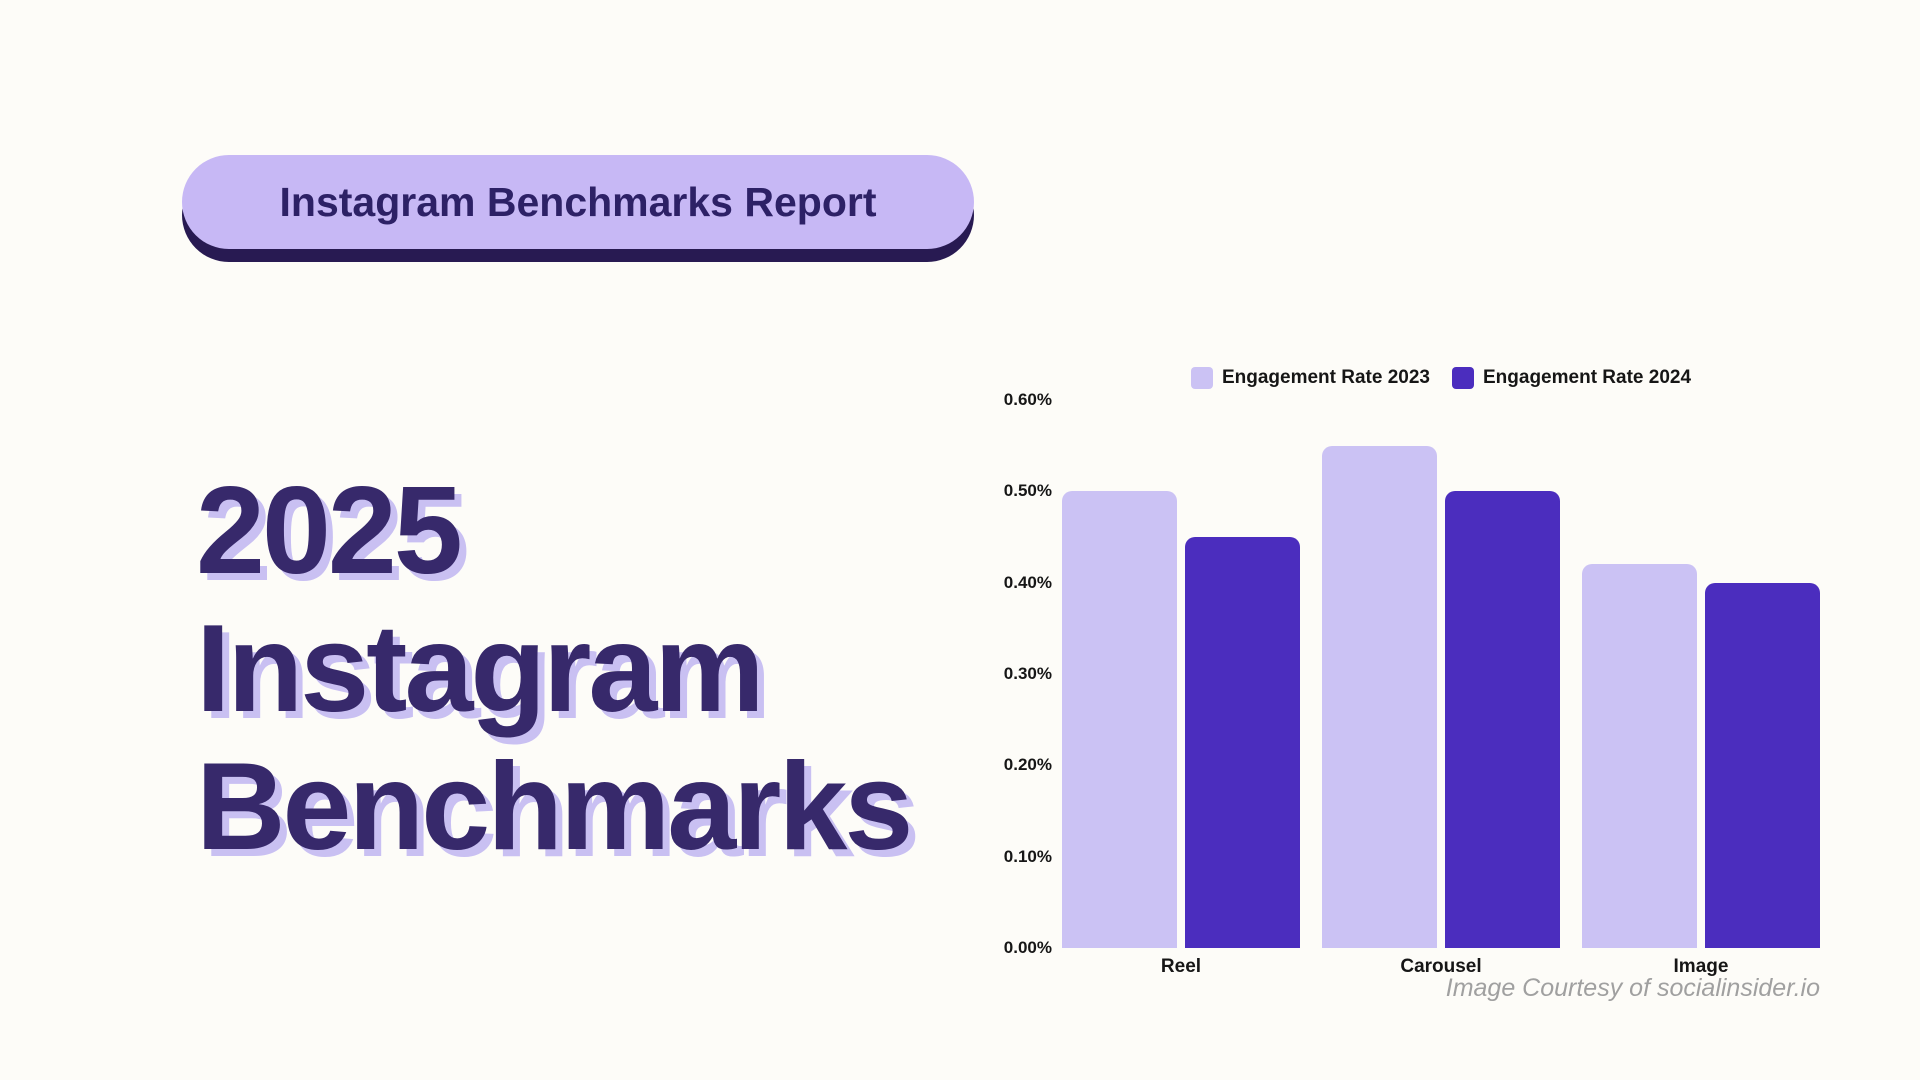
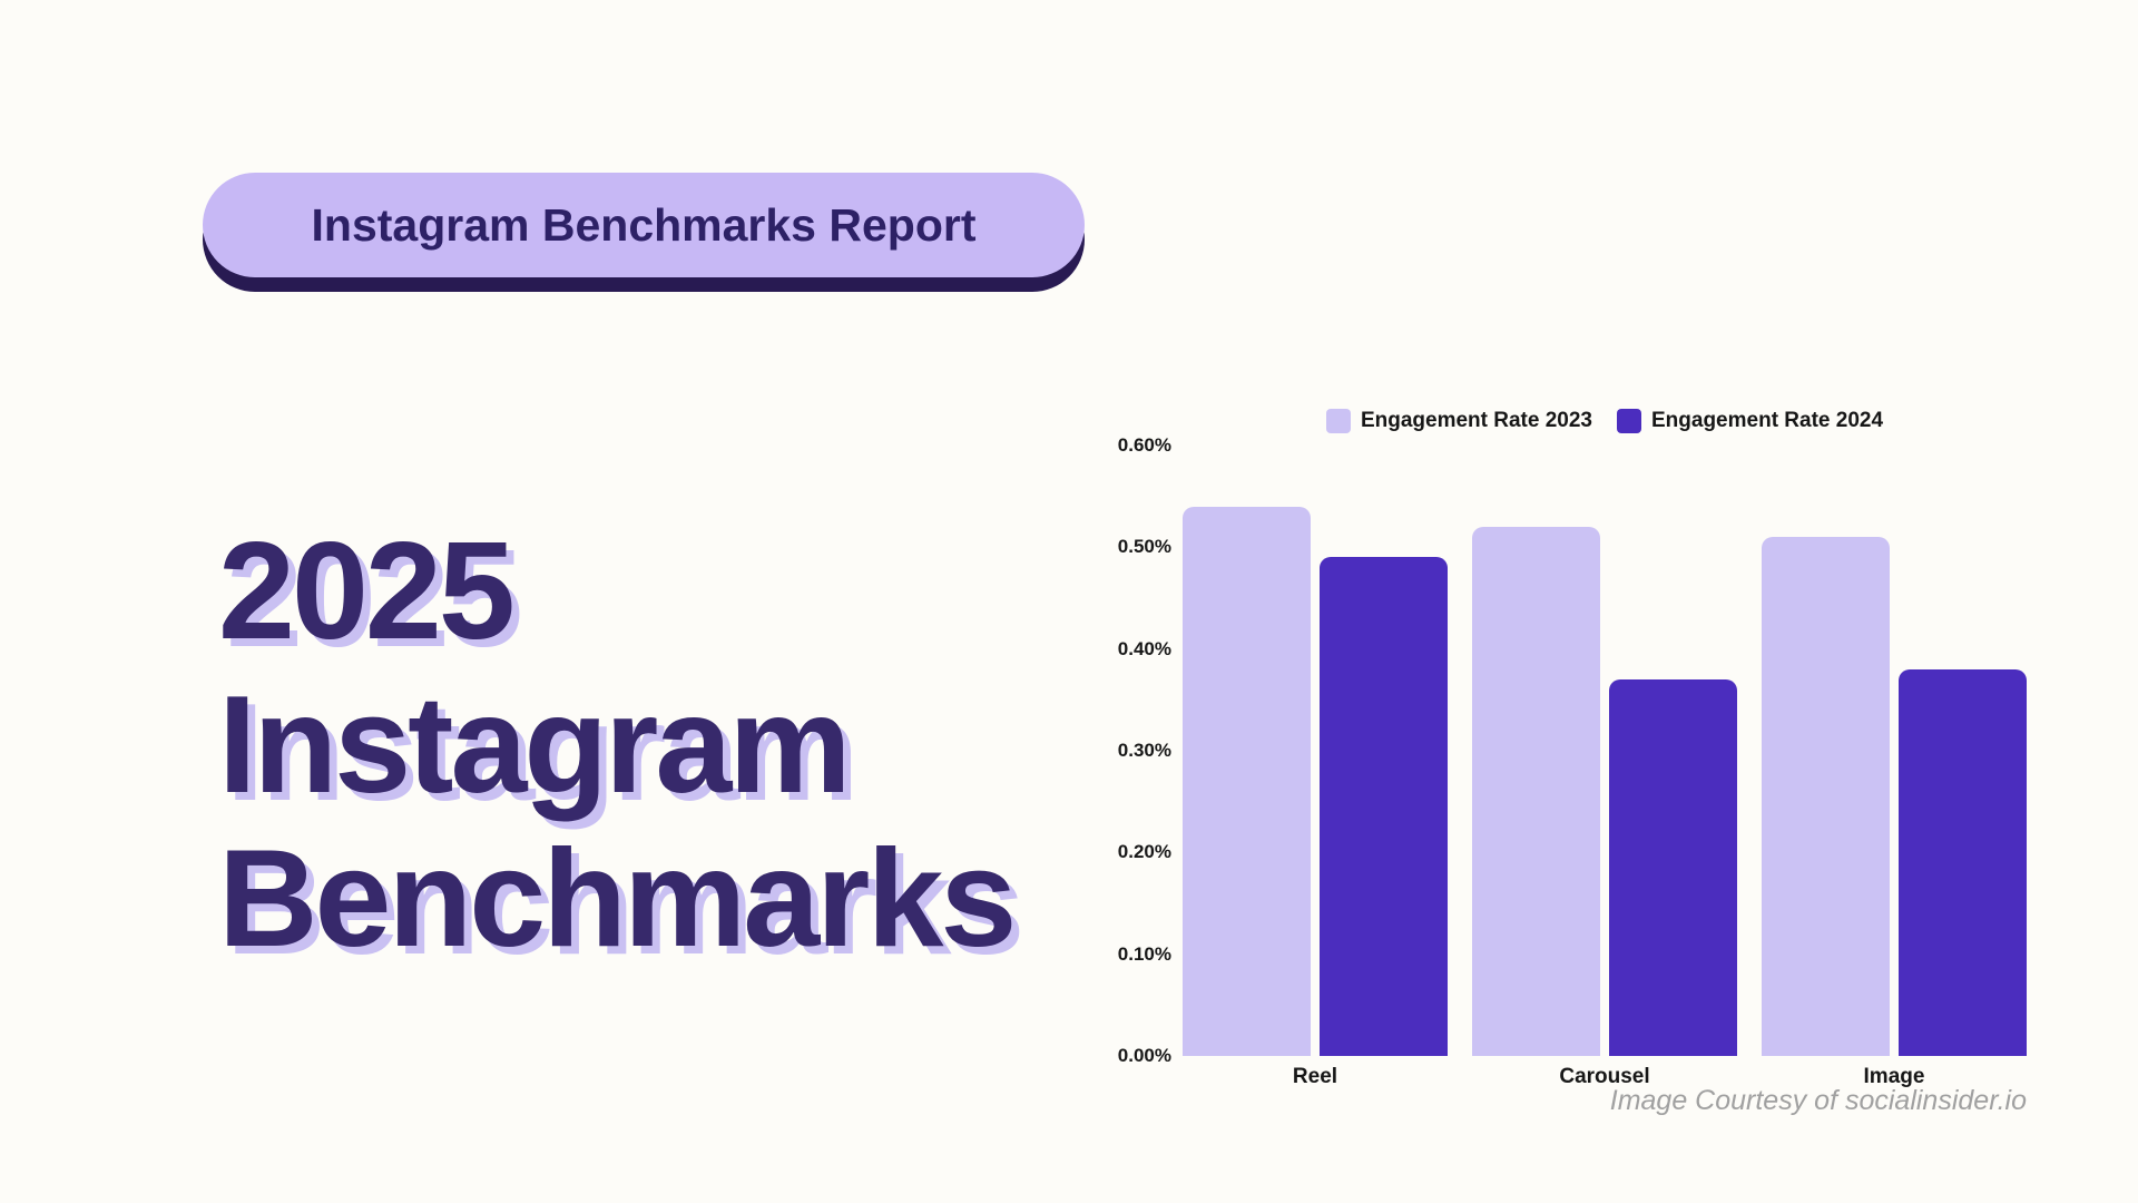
Engagement Rate 2023/Reel: 0.50% -> 0.54%
Engagement Rate 2024/Reel: 0.45% -> 0.49%
Engagement Rate 2023/Carousel: 0.55% -> 0.52%
Engagement Rate 2024/Carousel: 0.50% -> 0.37%
Engagement Rate 2023/Image: 0.42% -> 0.51%
Engagement Rate 2024/Image: 0.40% -> 0.38%
